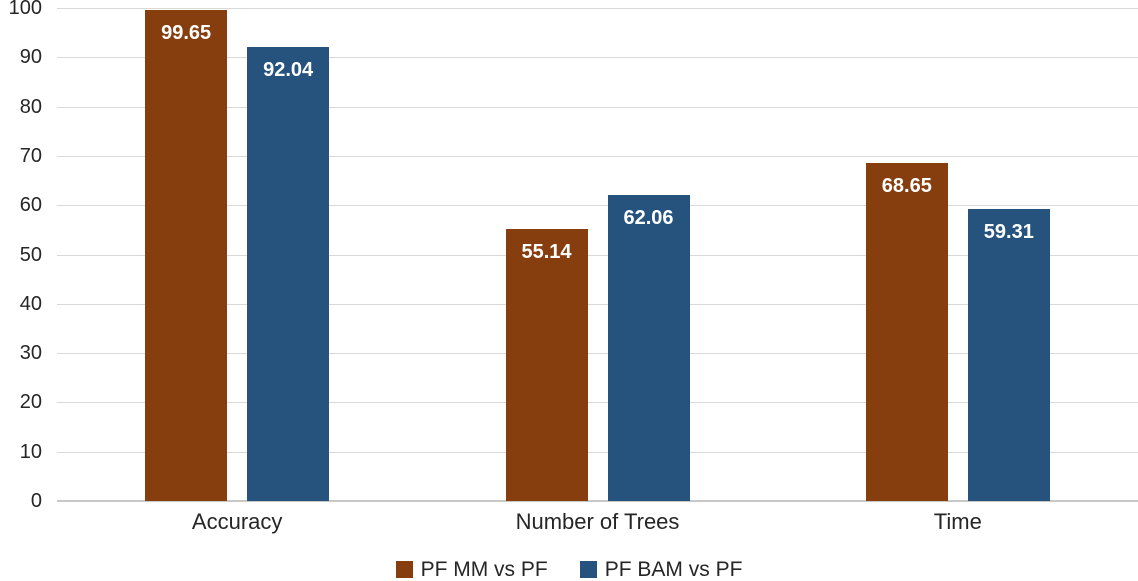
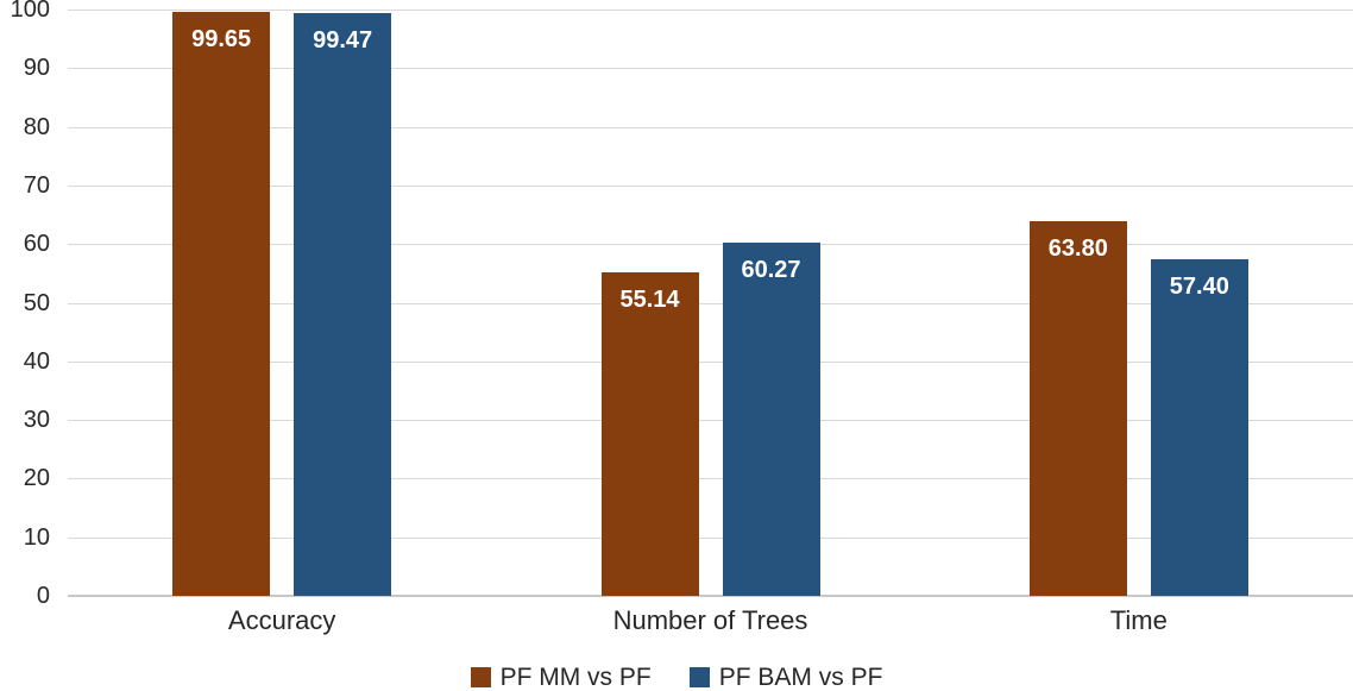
PF BAM vs PF/Accuracy: 92.04 -> 99.47
PF BAM vs PF/Number of Trees: 62.06 -> 60.27
PF MM vs PF/Time: 68.65 -> 63.80
PF BAM vs PF/Time: 59.31 -> 57.40
